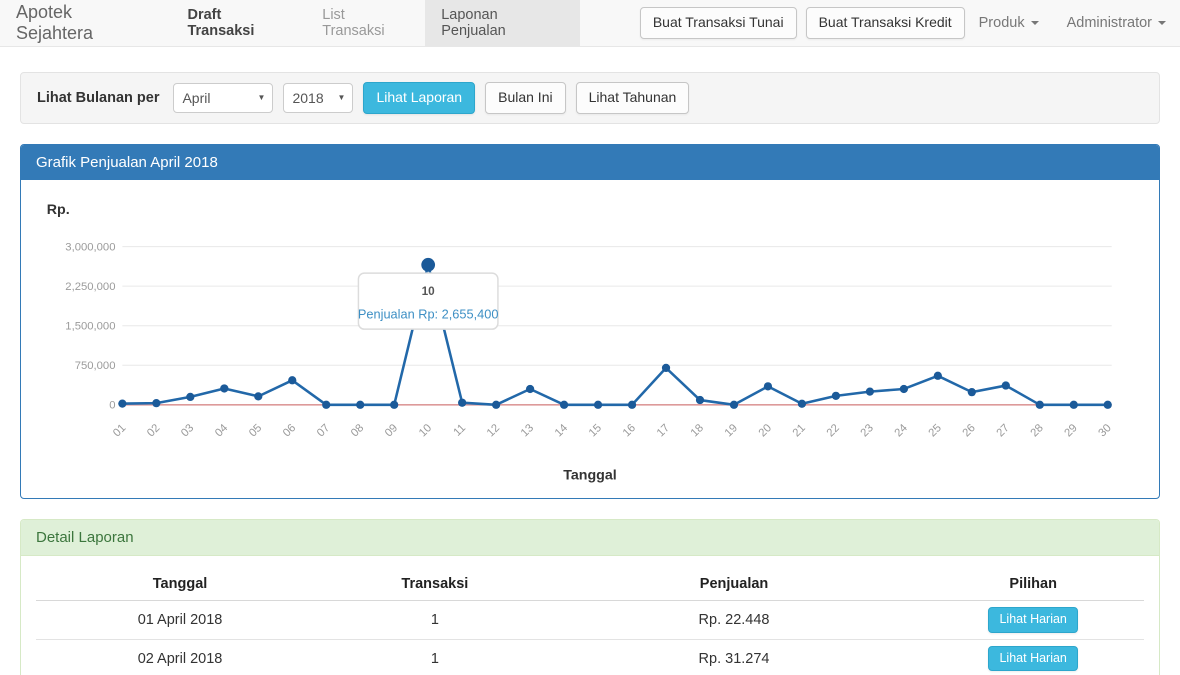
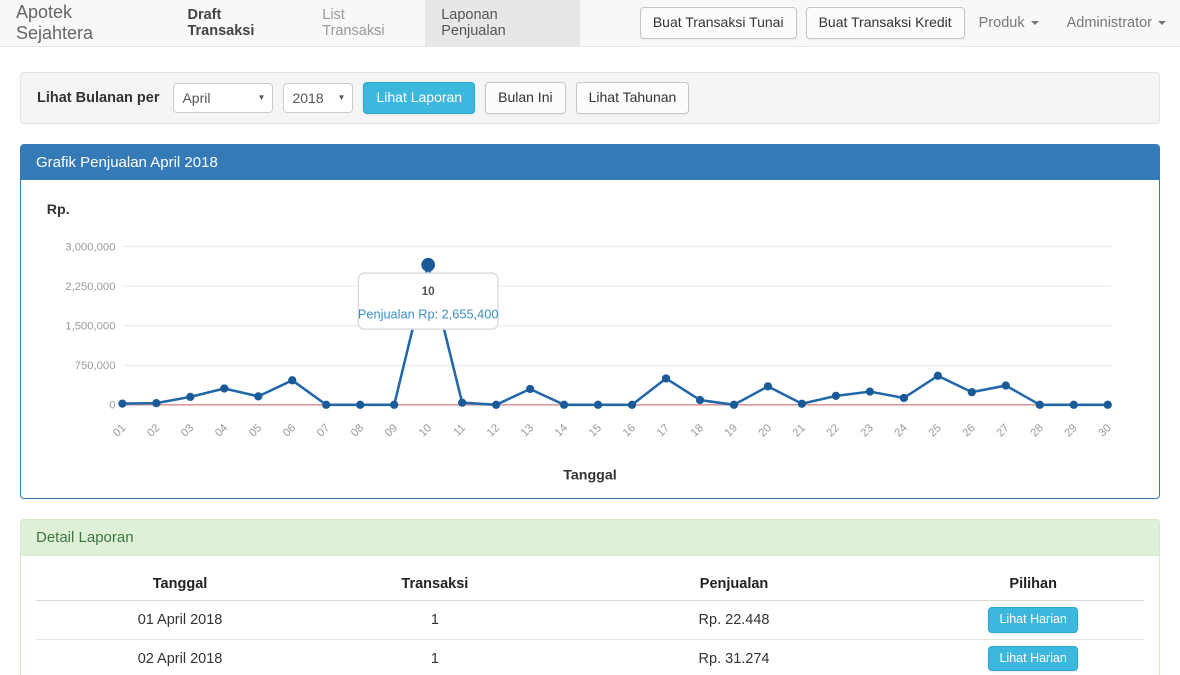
17: 700000 -> 500000
24: 300000 -> 100000
